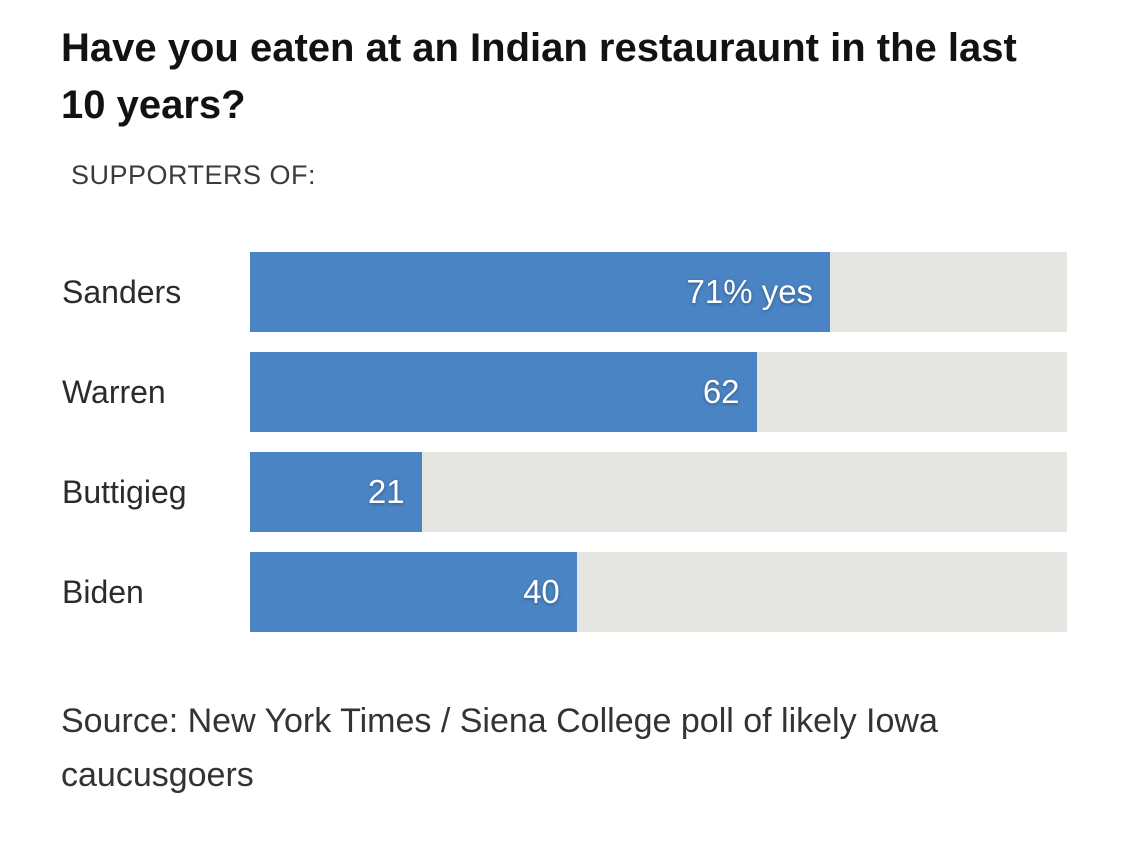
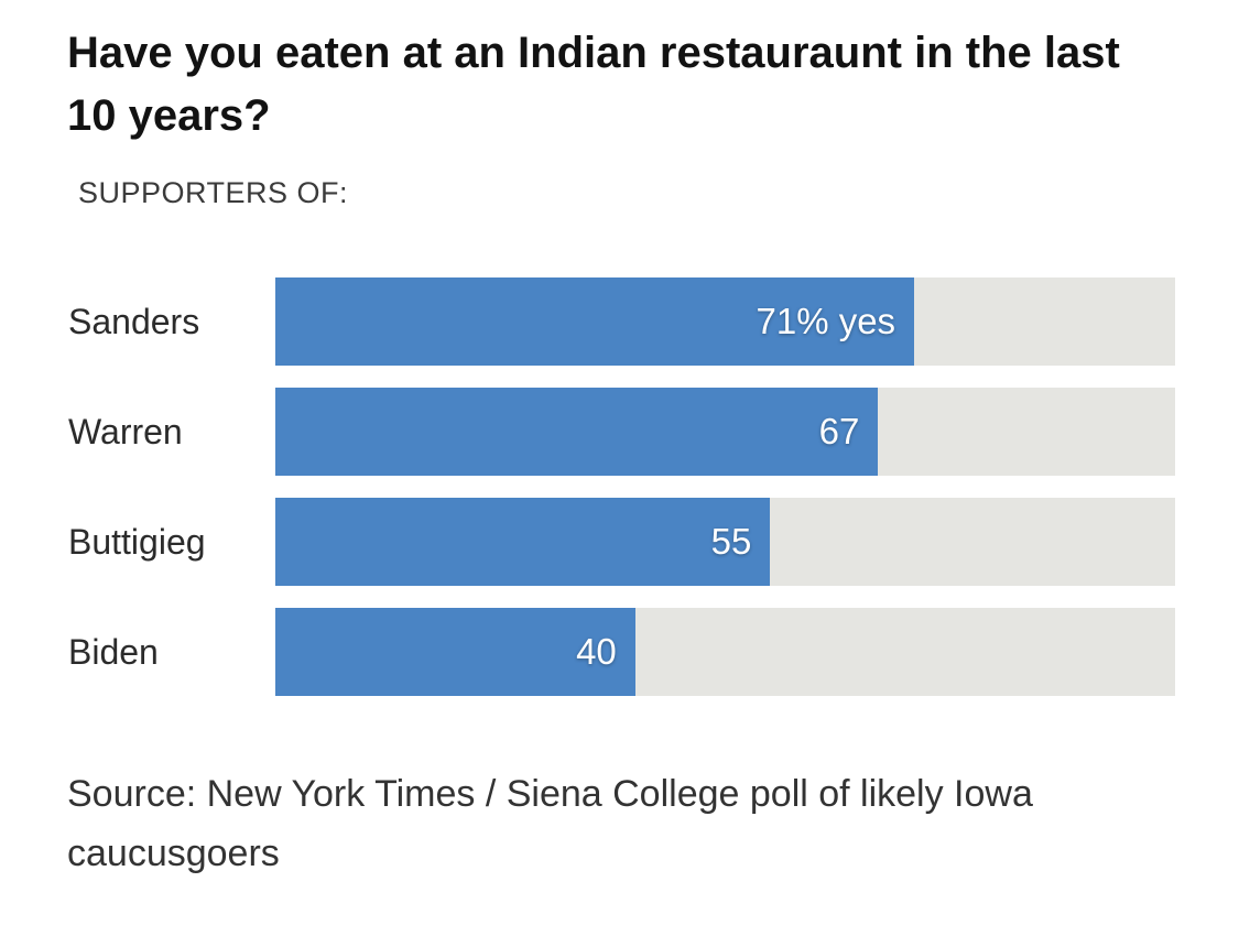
Warren: 62 -> 67
Buttigieg: 21 -> 55
